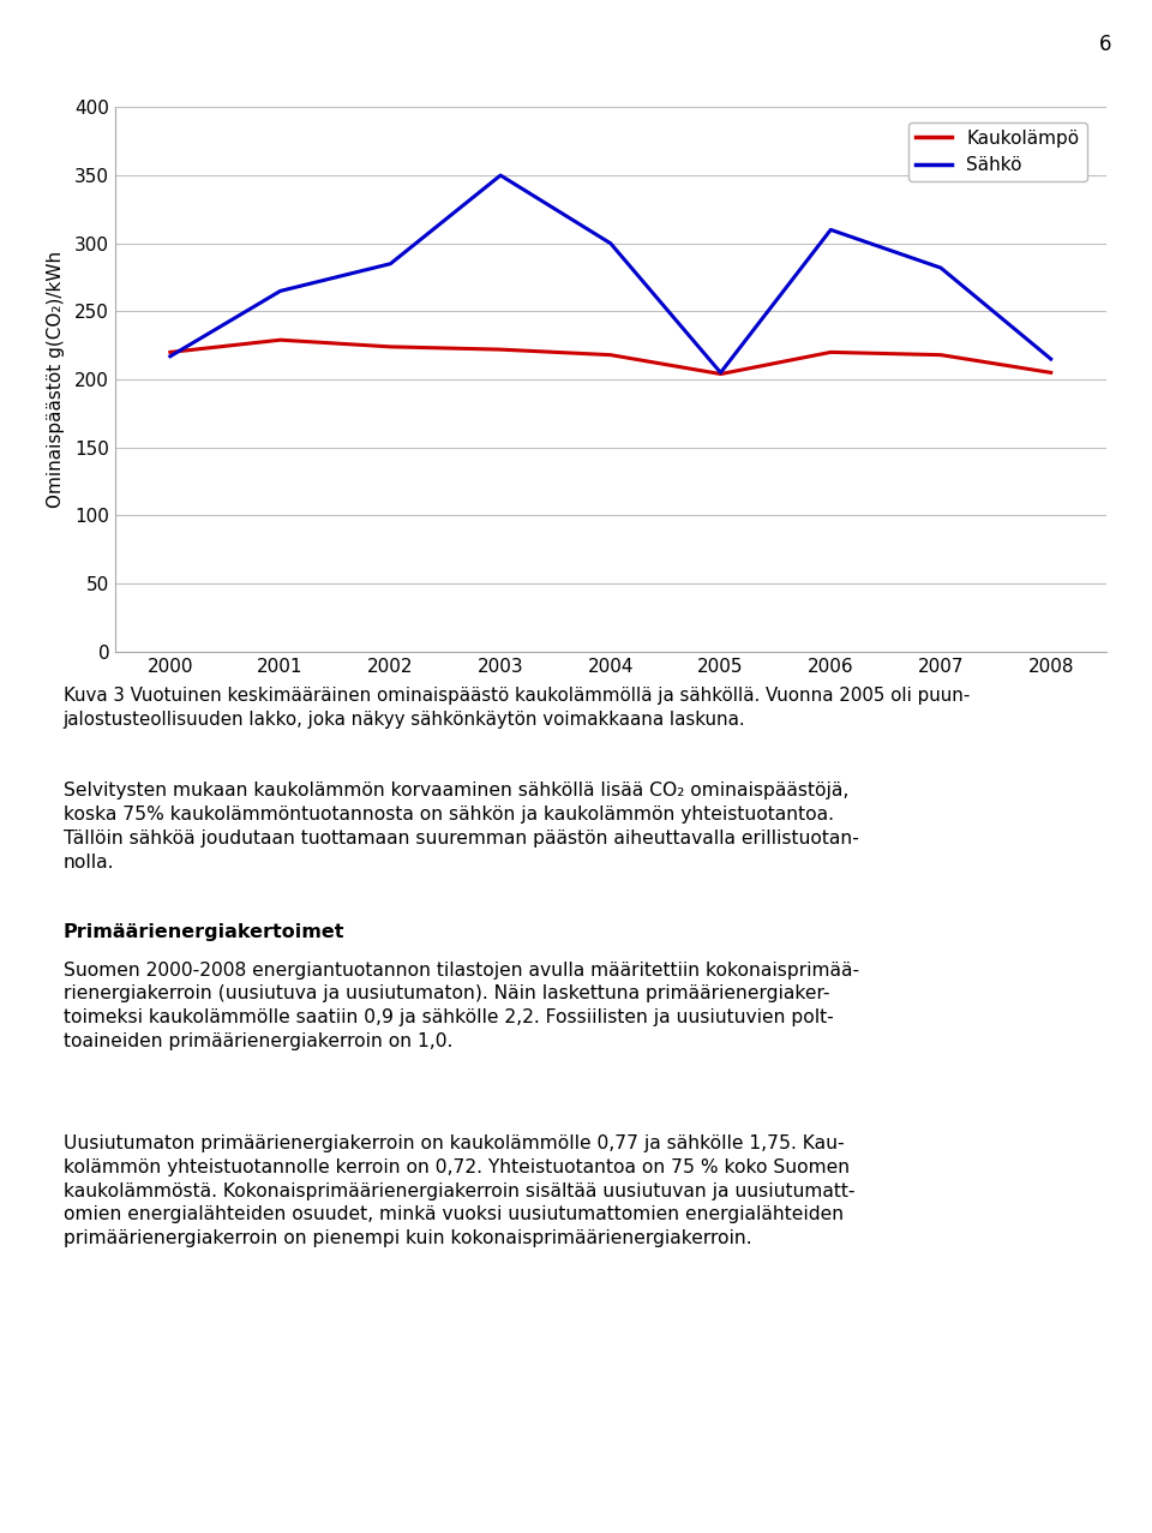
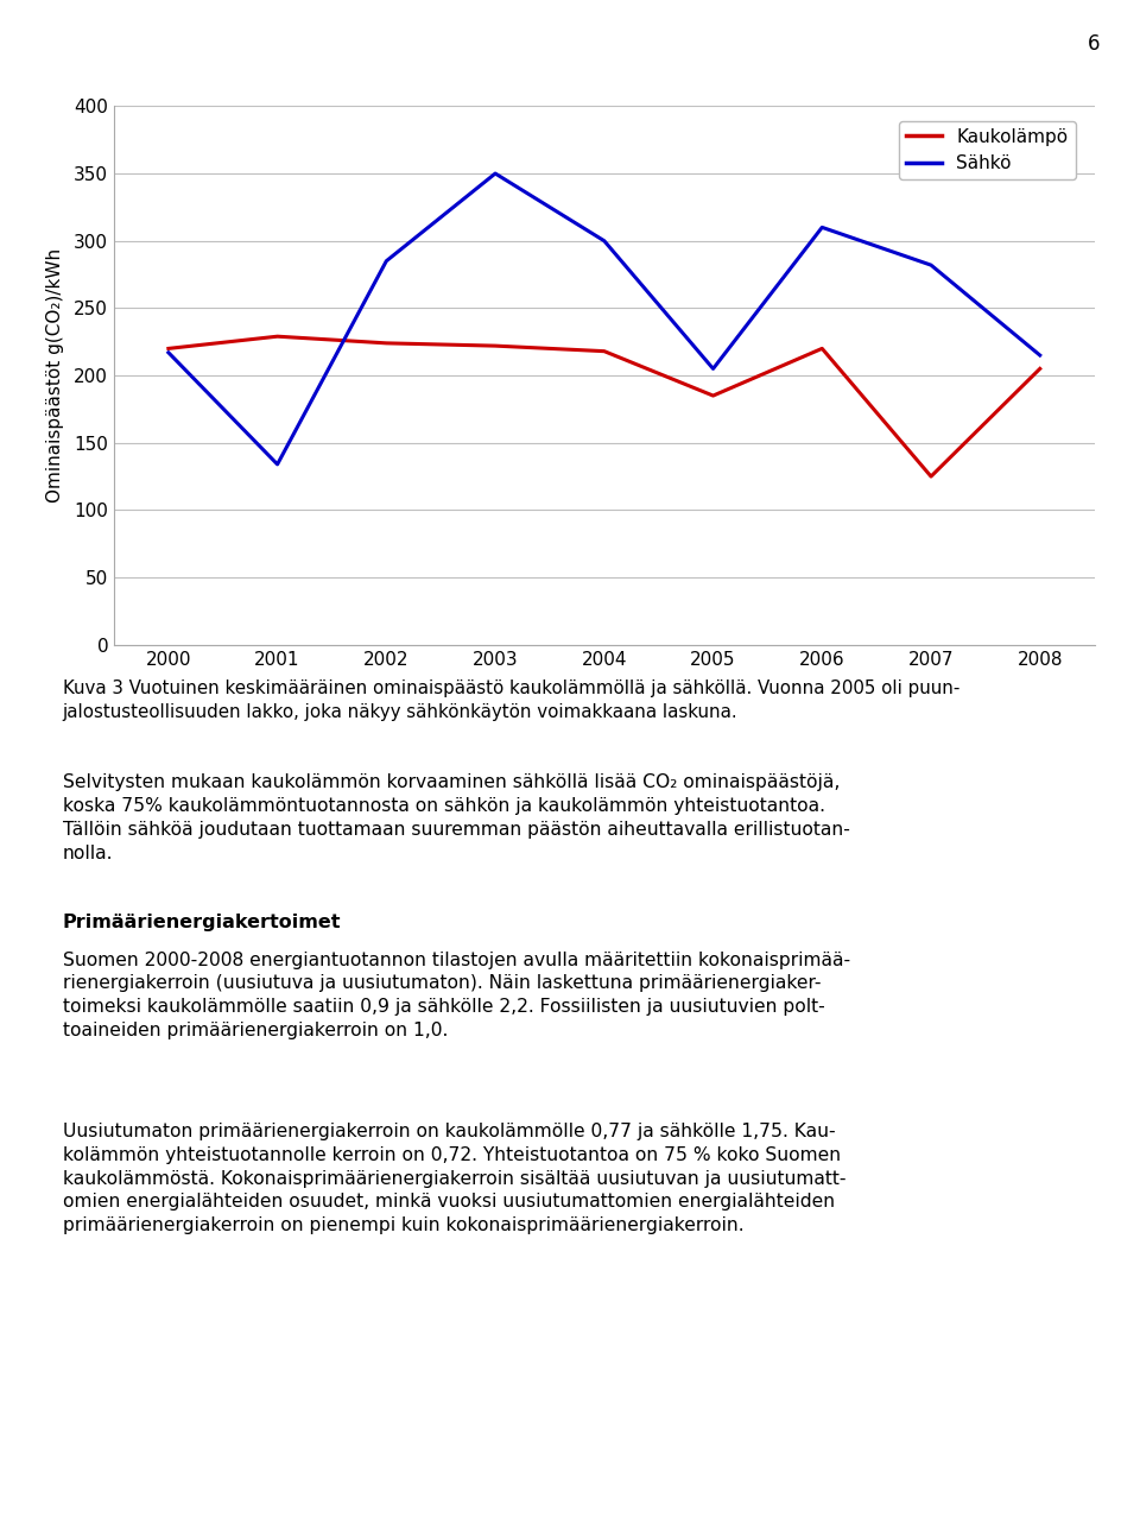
Sähkö/2001: 265 -> 134
Kaukolämpö/2005: 204 -> 185
Kaukolämpö/2007: 218 -> 125
